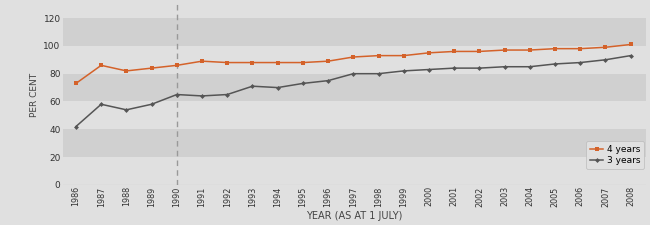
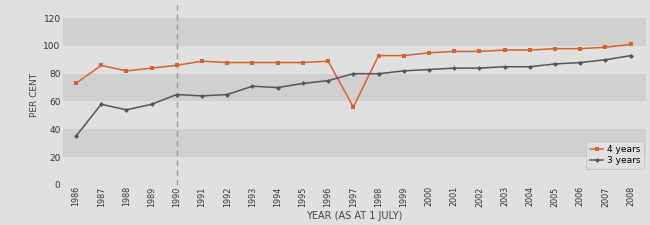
3 years/1986: 42 -> 35
4 years/1997: 92 -> 56
